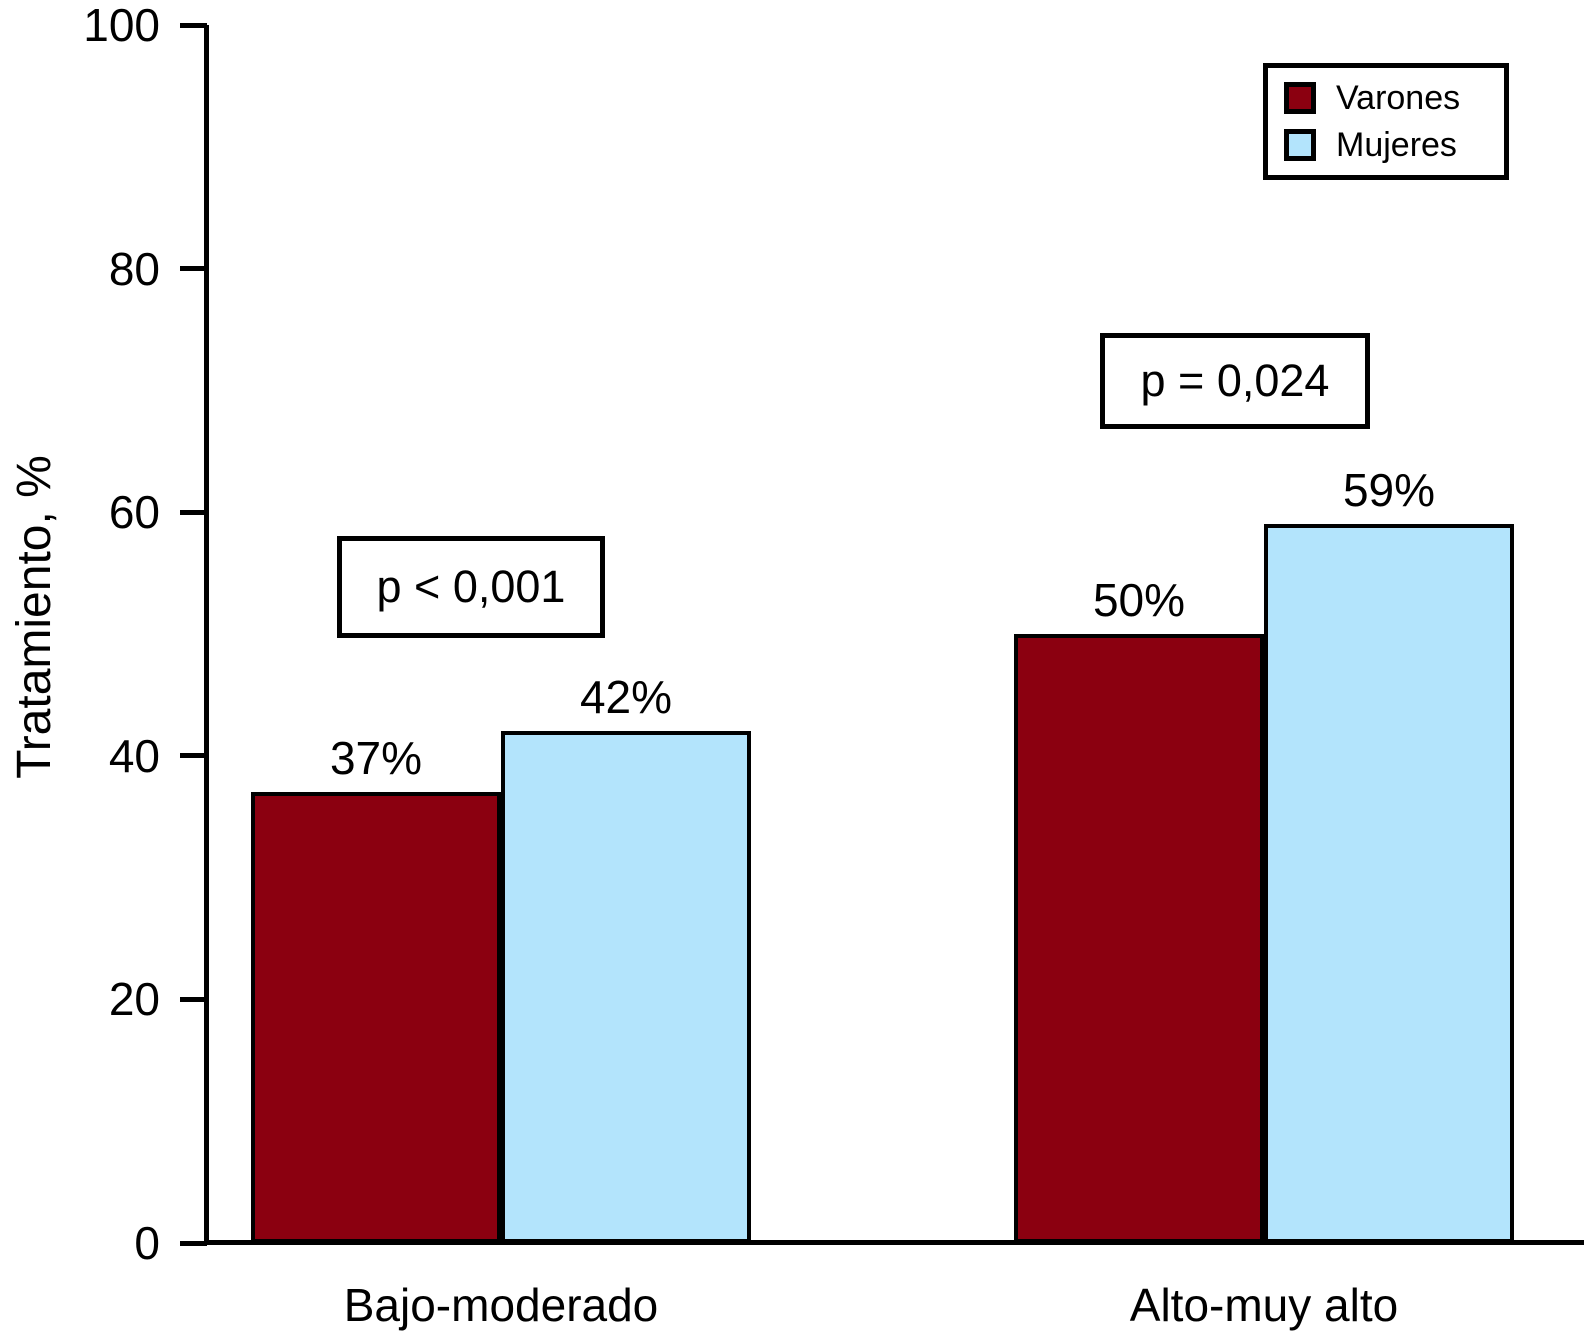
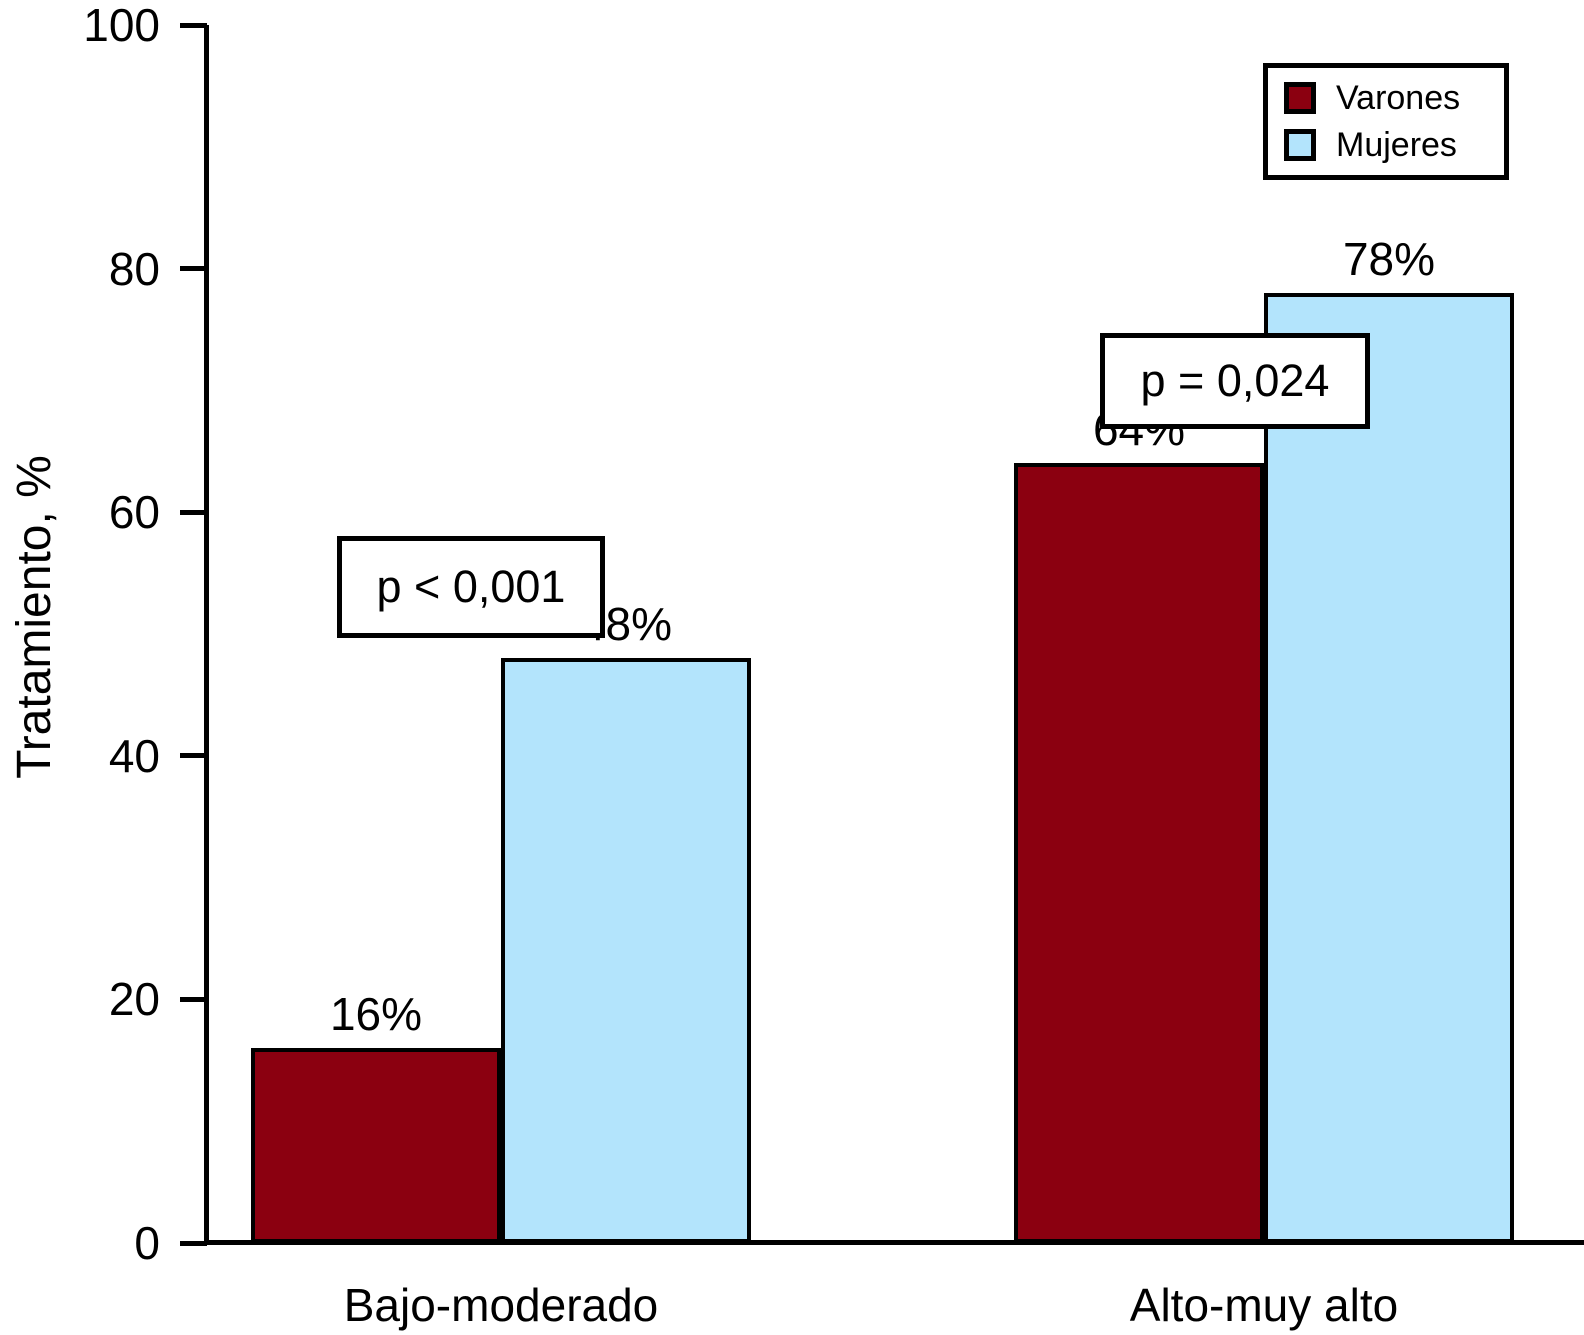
Varones/Bajo-moderado: 37% -> 16%
Mujeres/Bajo-moderado: 42% -> 48%
Varones/Alto-muy alto: 50% -> 64%
Mujeres/Alto-muy alto: 59% -> 78%
